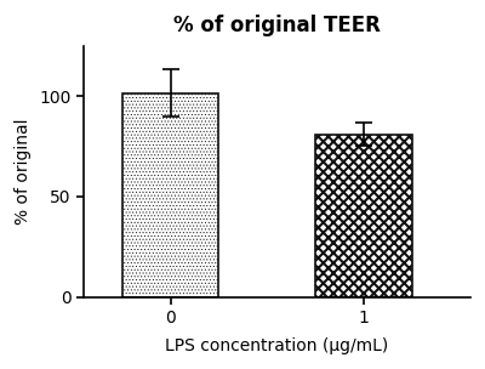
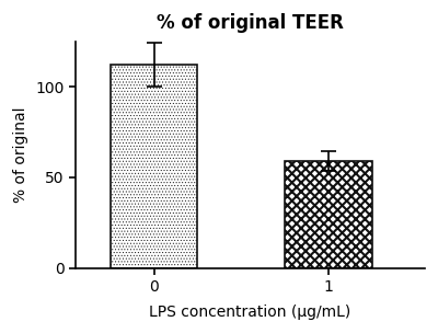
0: 102 -> 112
1: 81 -> 59
